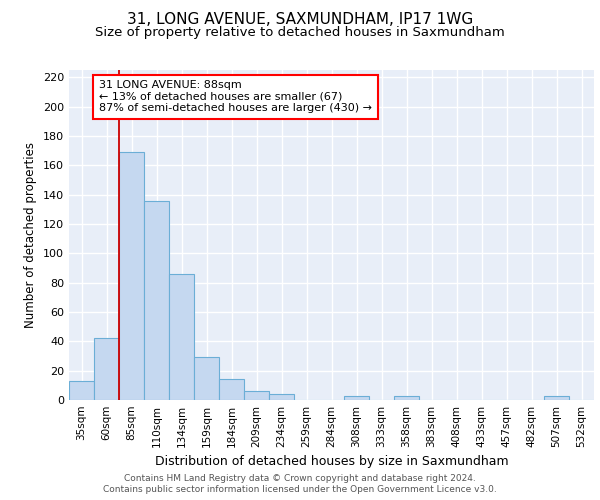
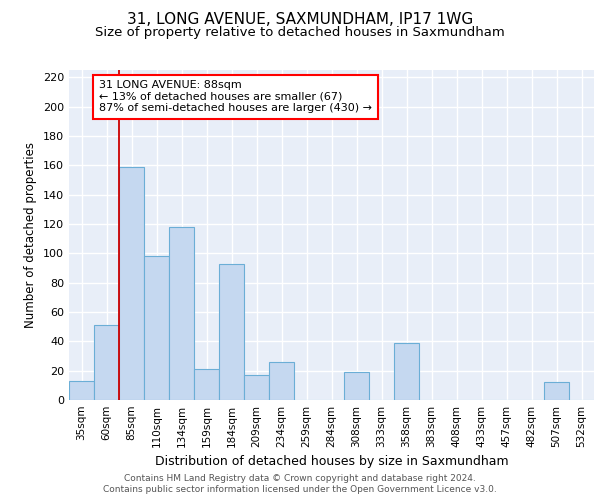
60sqm: 42 -> 51
85sqm: 169 -> 159
110sqm: 136 -> 98
134sqm: 86 -> 118
159sqm: 29 -> 21
184sqm: 14 -> 93
209sqm: 6 -> 17
234sqm: 4 -> 26
308sqm: 3 -> 19
358sqm: 3 -> 39
507sqm: 3 -> 12
